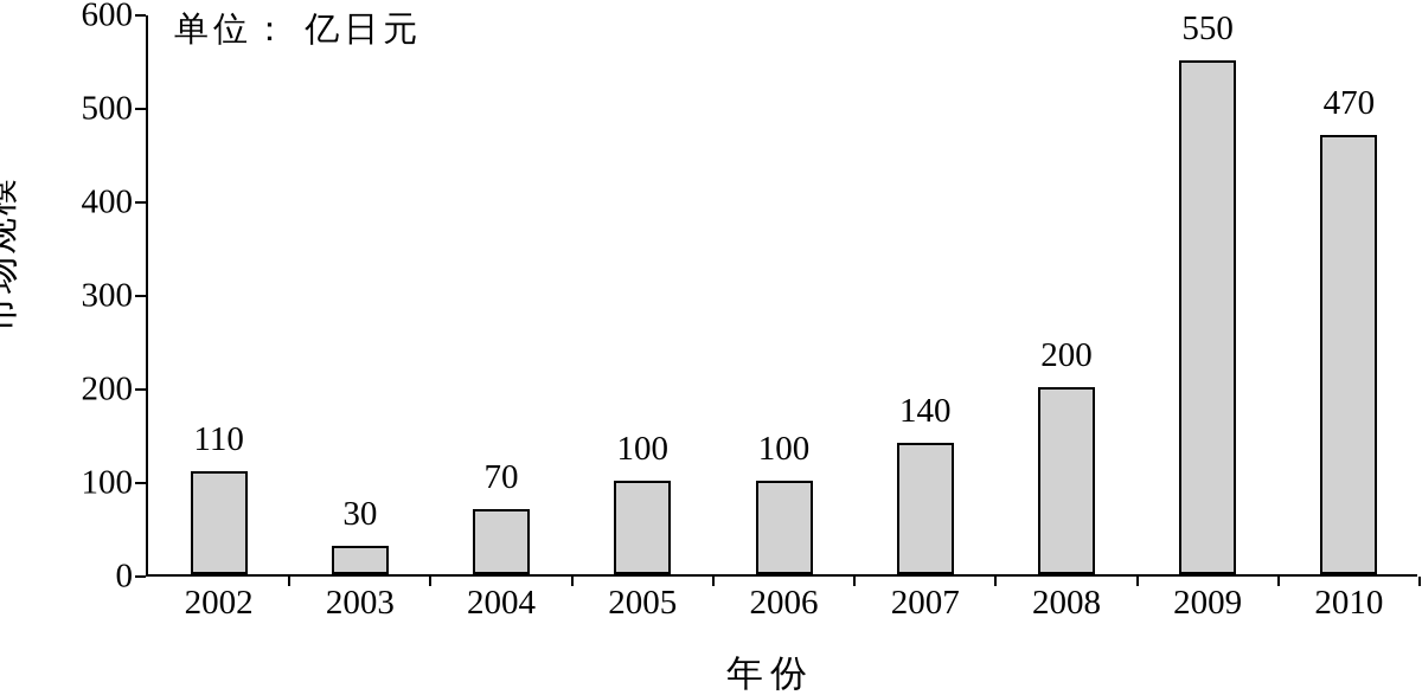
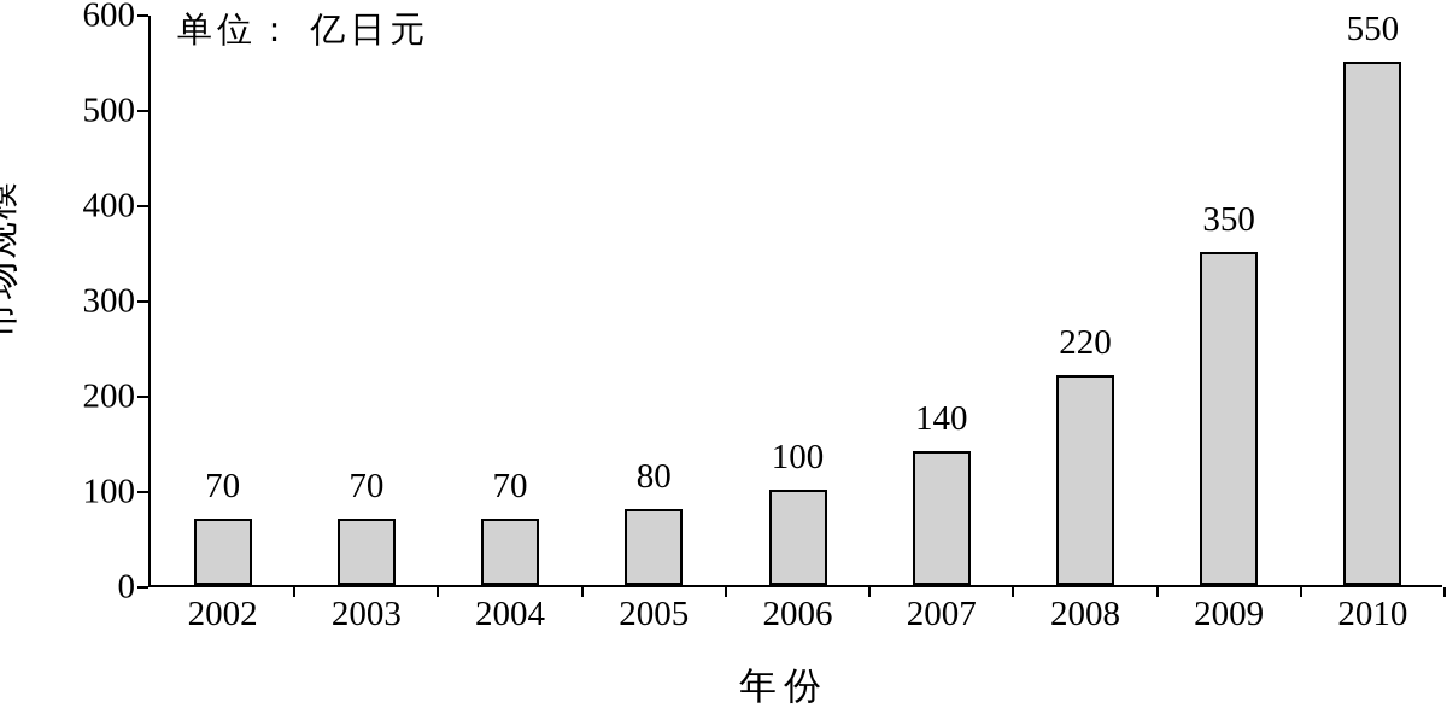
2002: 110 -> 70
2003: 30 -> 70
2005: 100 -> 80
2008: 200 -> 220
2009: 550 -> 350
2010: 470 -> 550
